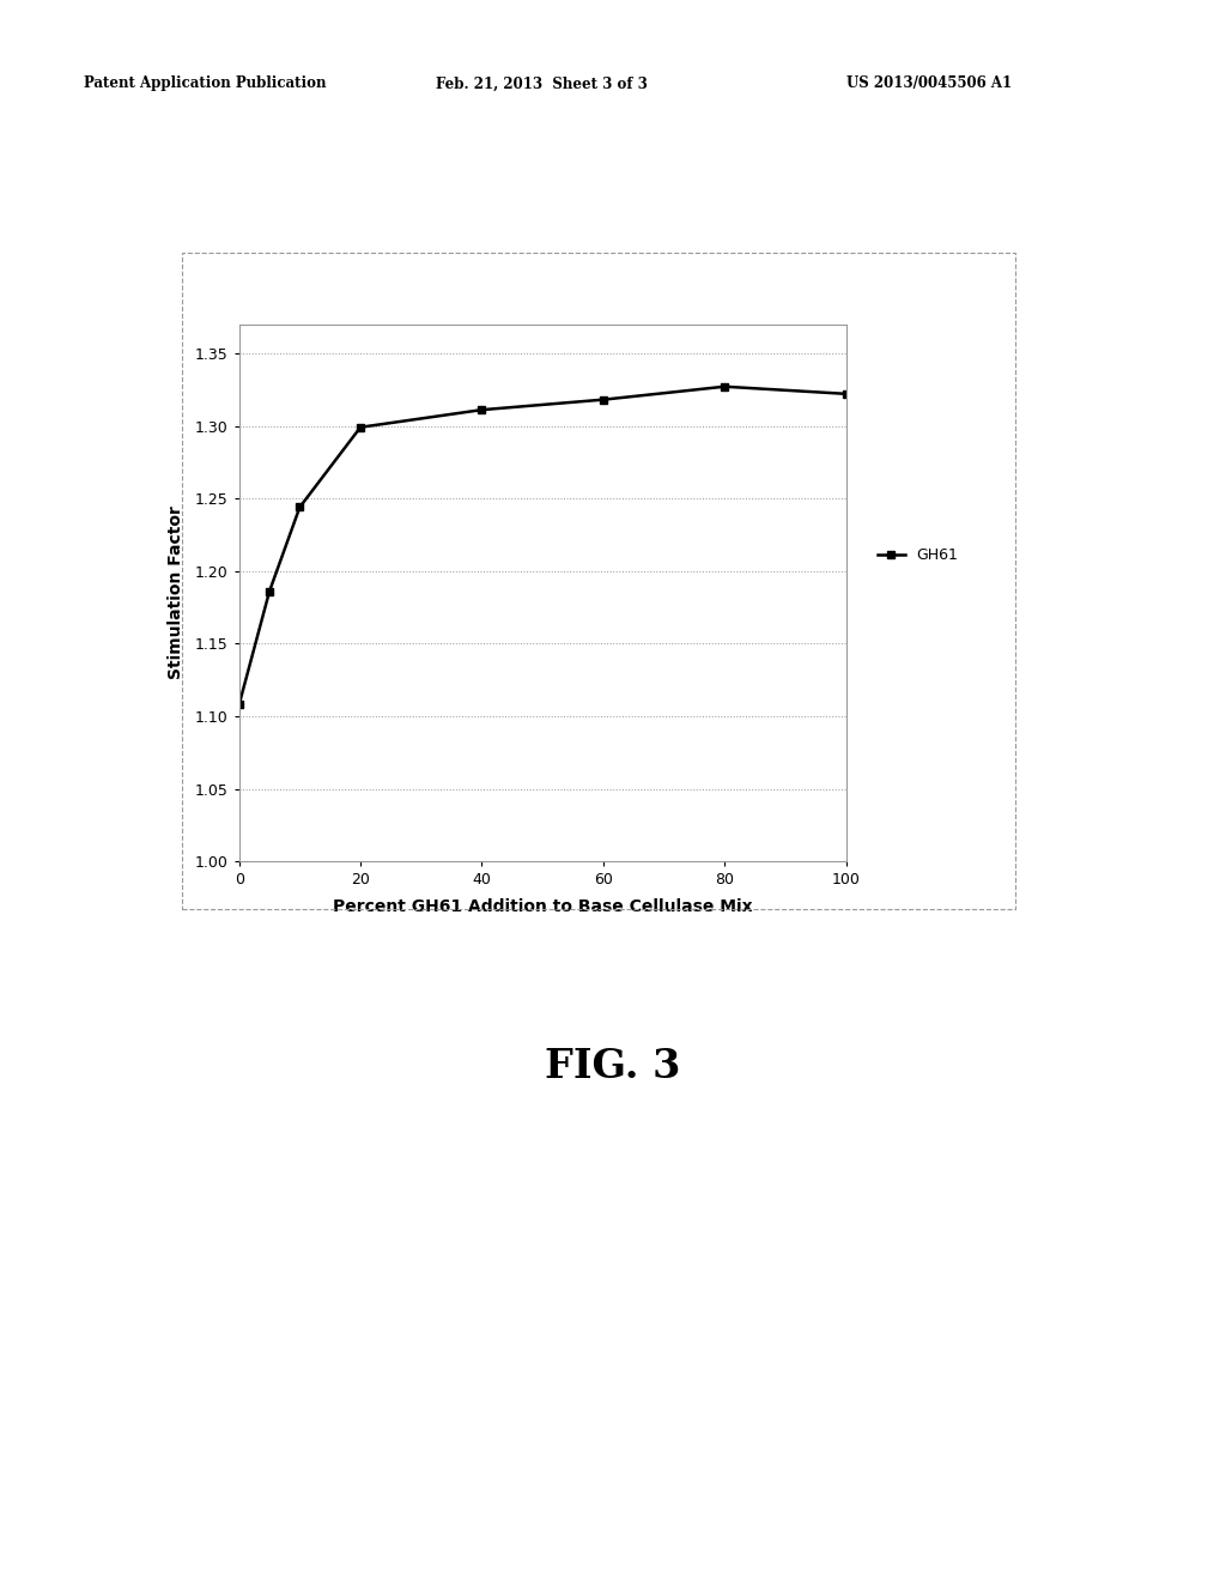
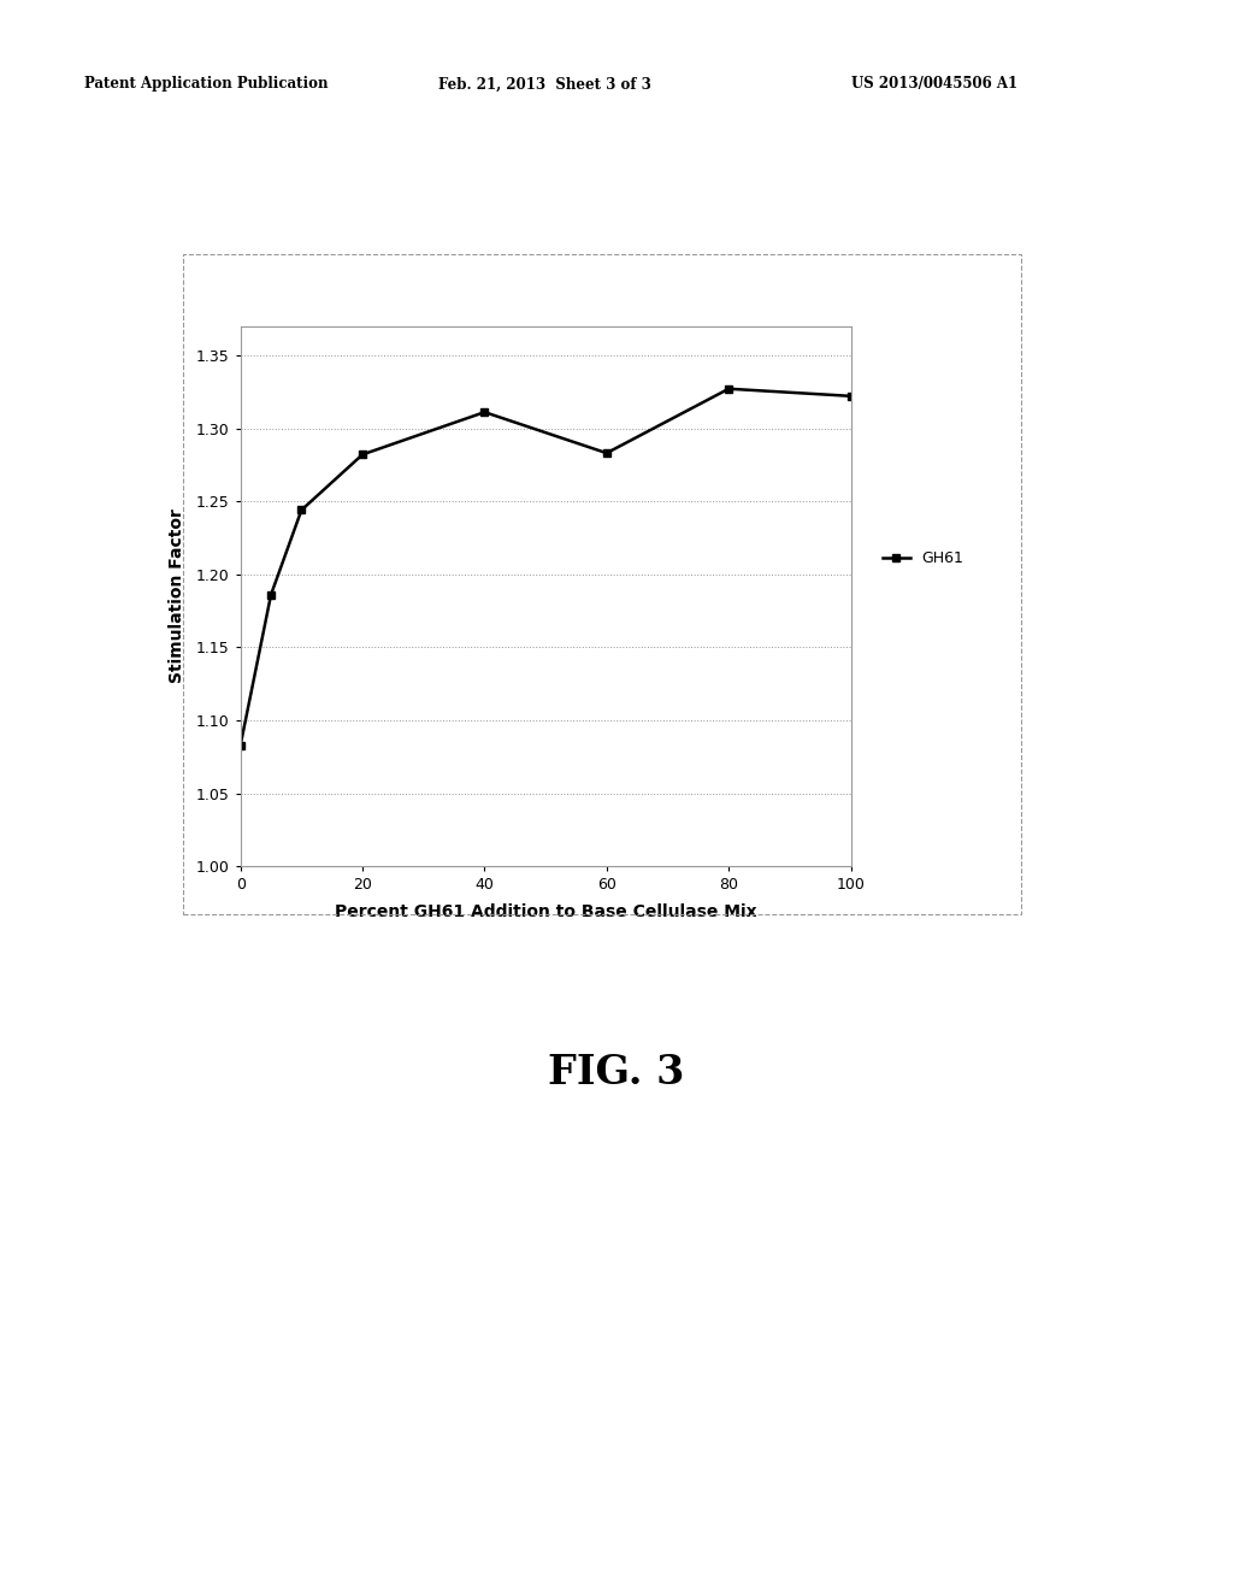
0: 1.108 -> 1.083
20: 1.299 -> 1.282
60: 1.318 -> 1.283
